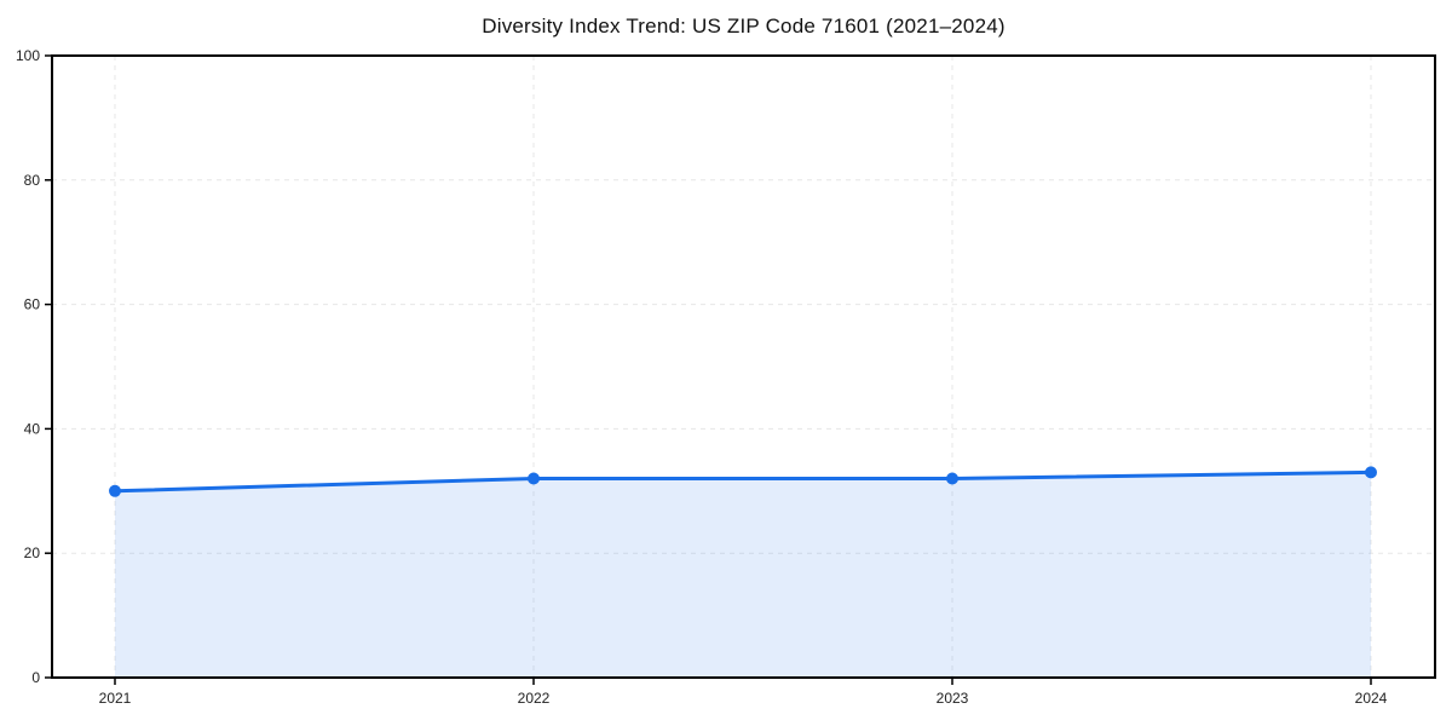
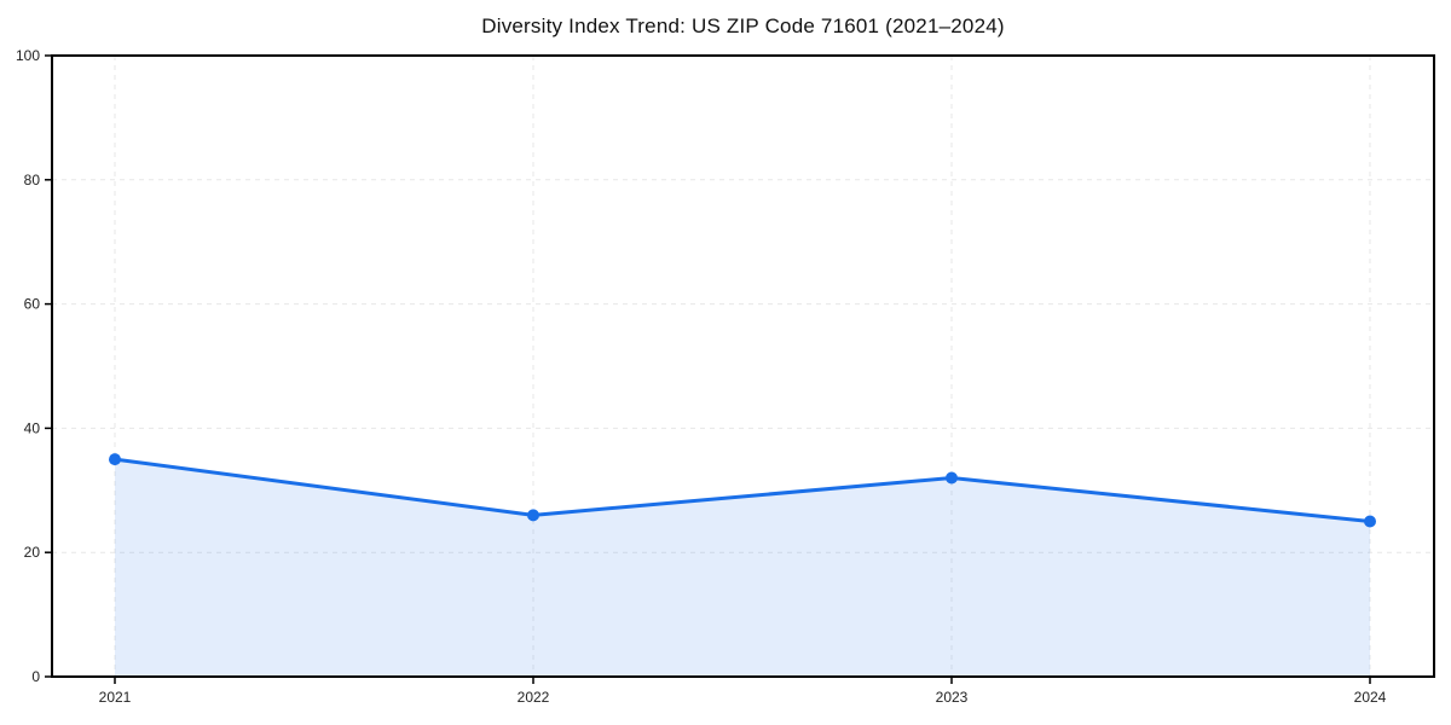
2021: 30 -> 35
2022: 32 -> 26
2024: 33 -> 25
